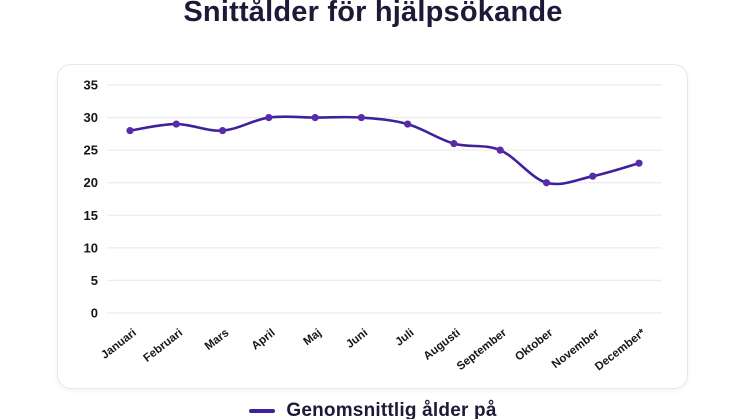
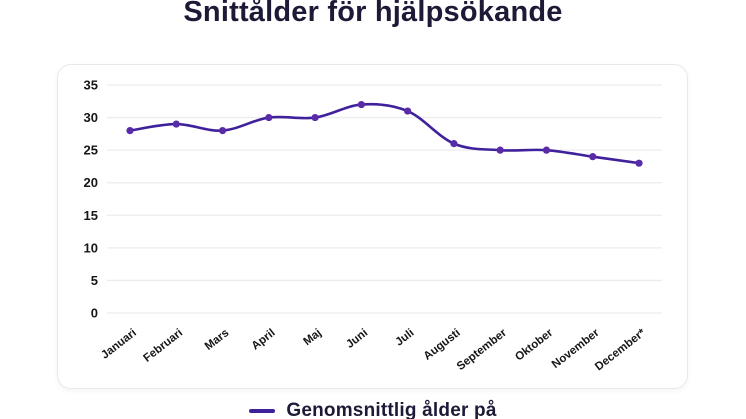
Juni: 30 -> 32
Juli: 29 -> 31
Oktober: 20 -> 25
November: 21 -> 24
